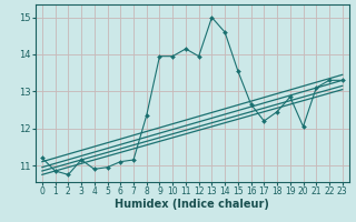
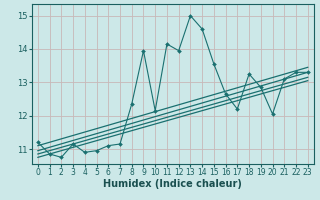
10: 13.95 -> 12.15
18: 12.45 -> 13.25
